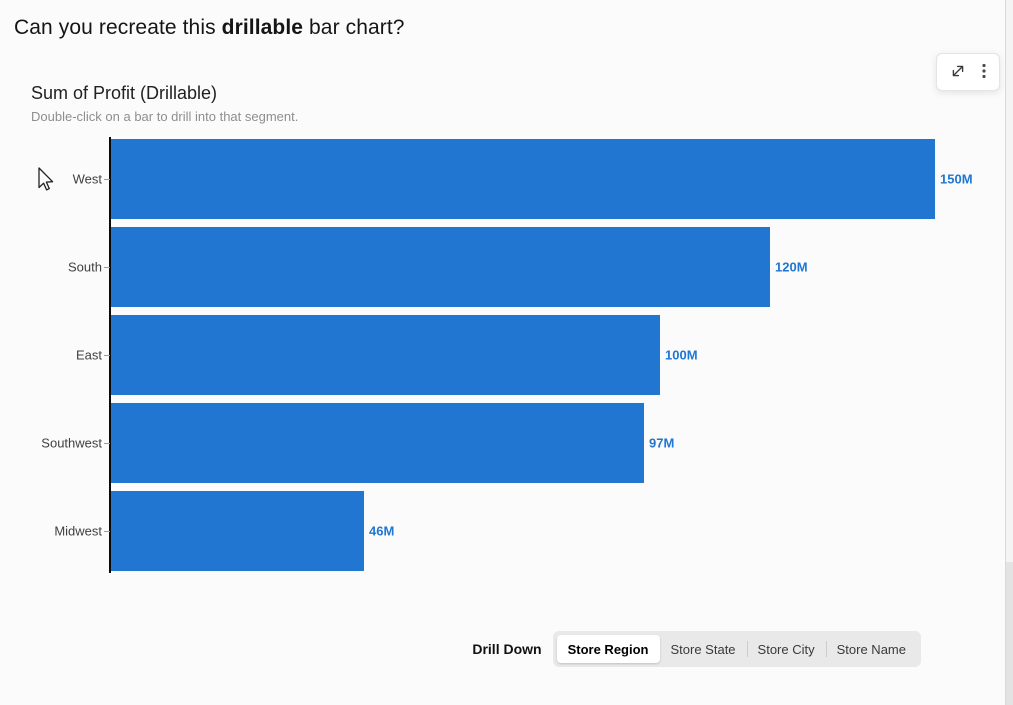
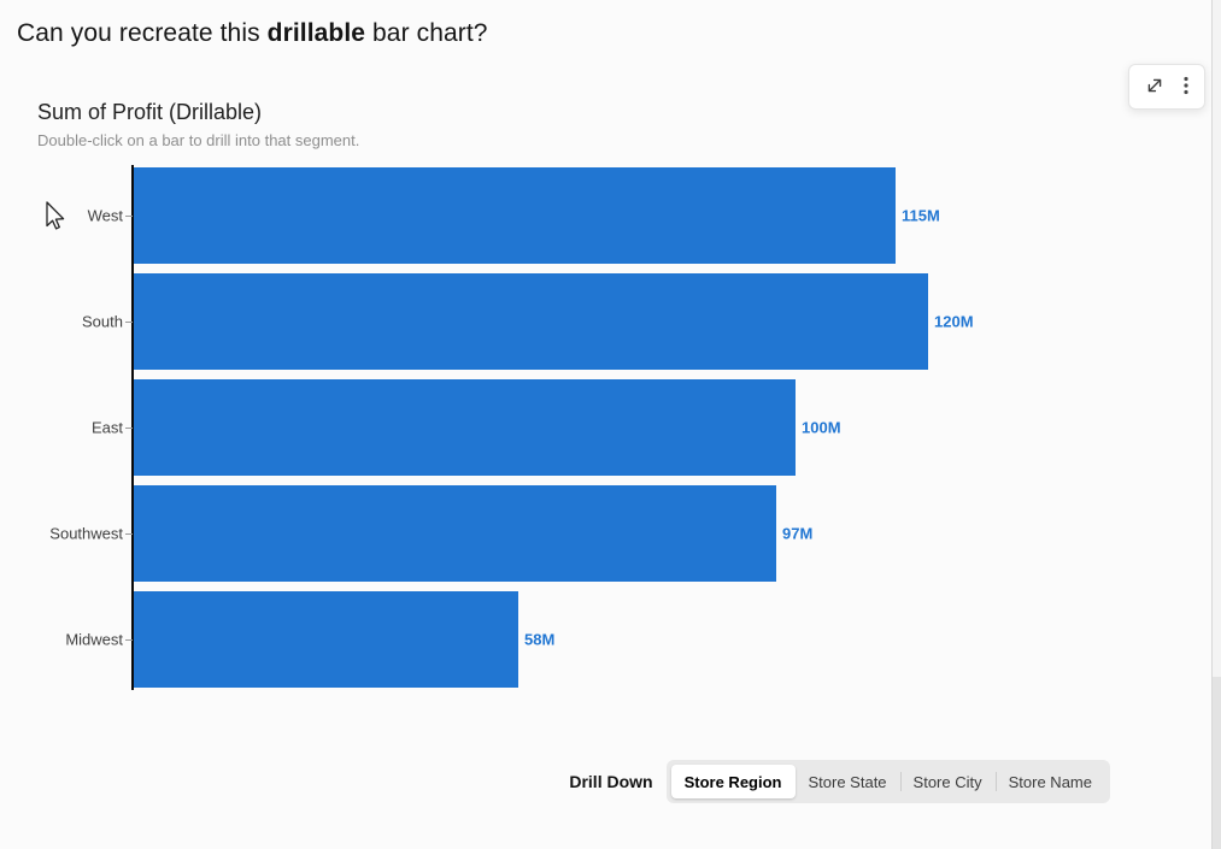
West: 150M -> 115M
Midwest: 46M -> 58M
